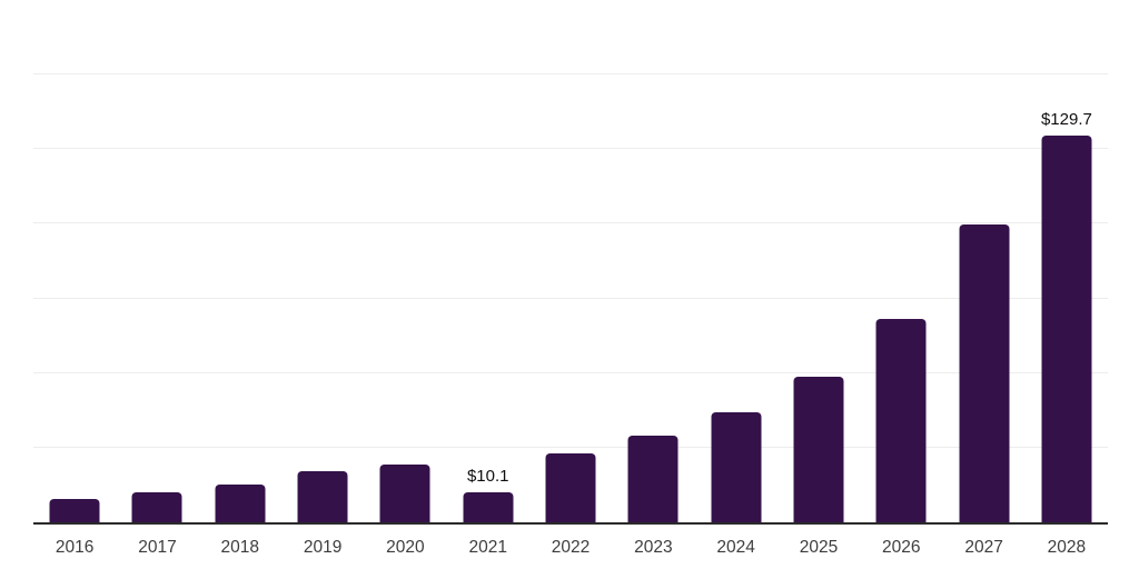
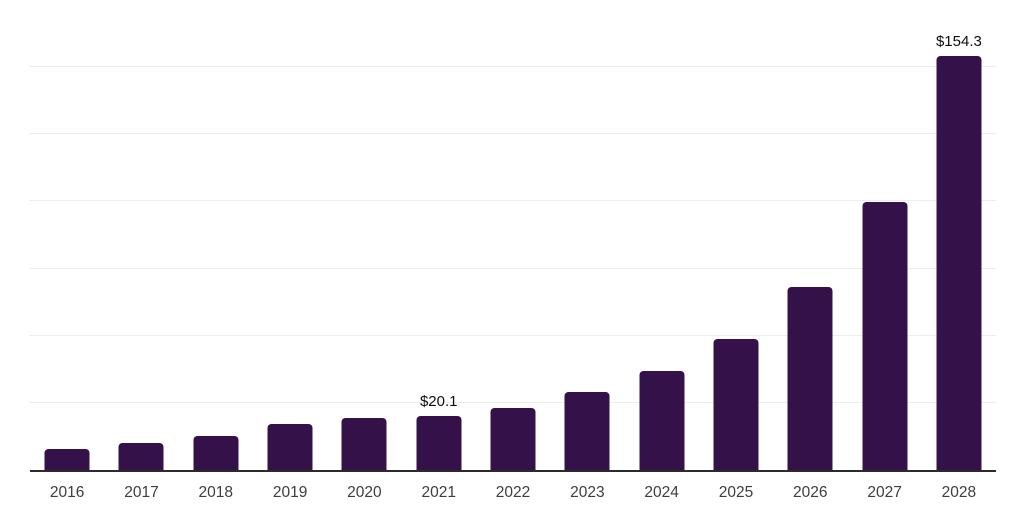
2021: $10.1 -> $20.1
2028: $129.7 -> $154.3
